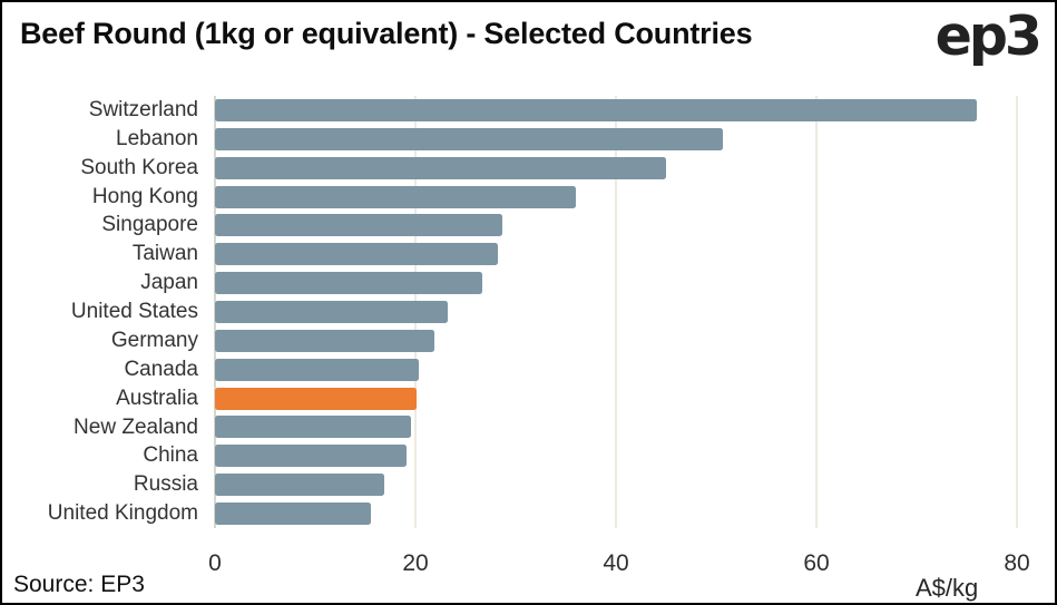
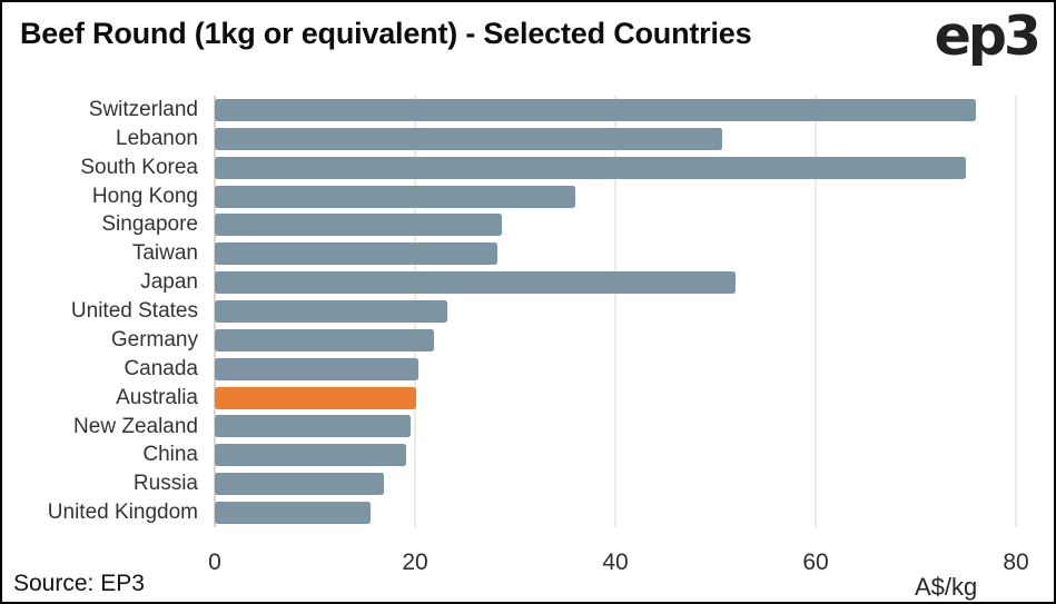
South Korea: 45 -> 75
Japan: 27 -> 52
